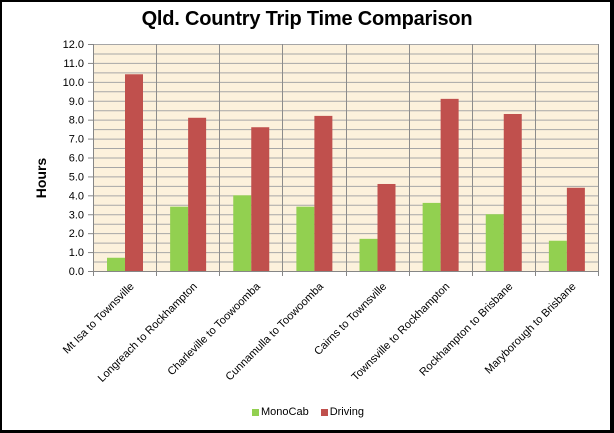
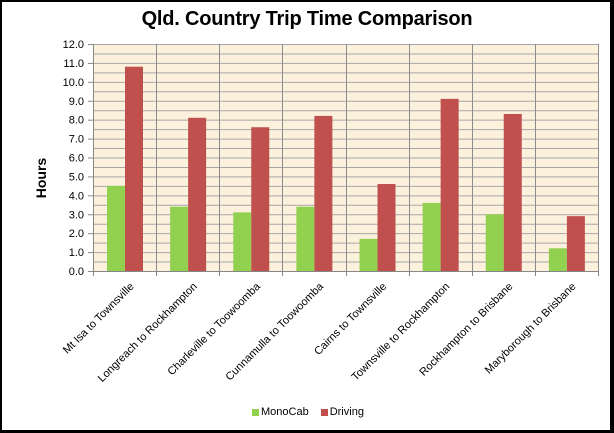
MonoCab/Mt Isa to Townsville: 0.7 -> 4.5
Driving/Mt Isa to Townsville: 10.4 -> 10.8
MonoCab/Charleville to Toowoomba: 4.0 -> 3.1
MonoCab/Maryborough to Brisbane: 1.6 -> 1.2
Driving/Maryborough to Brisbane: 4.4 -> 2.9
